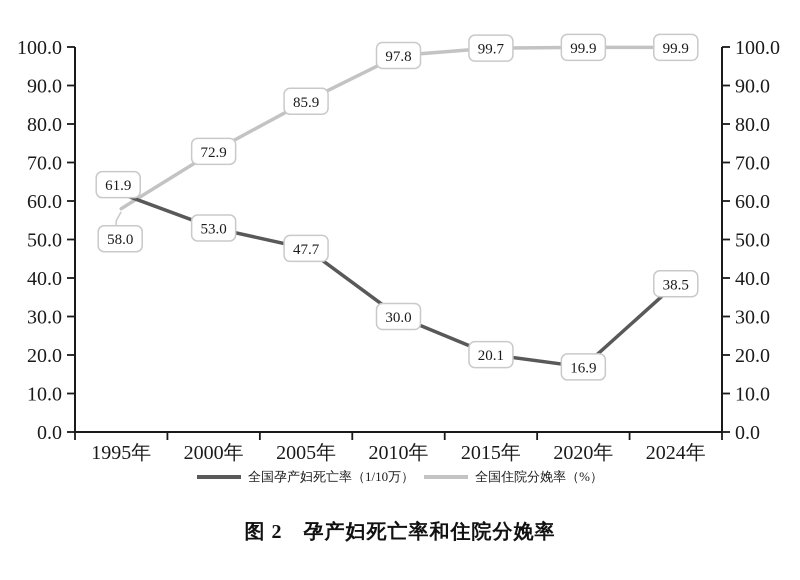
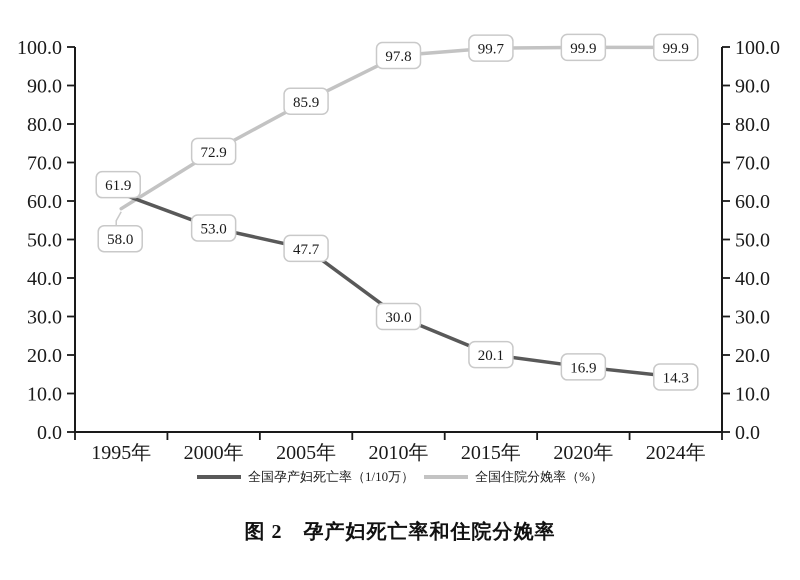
全国孕产妇死亡率（1/10万）/2024年: 38.5 -> 14.3
